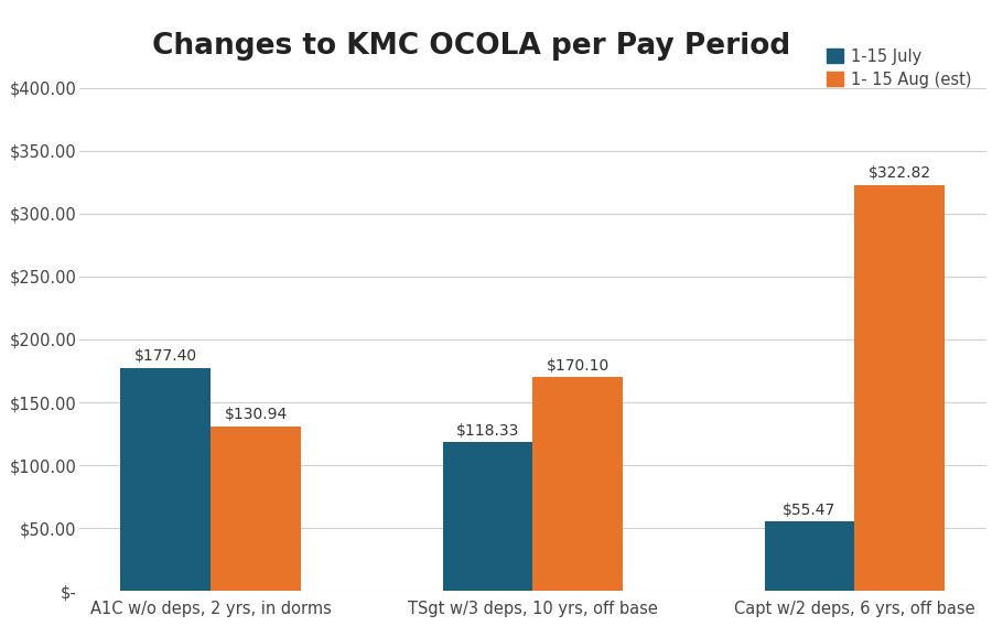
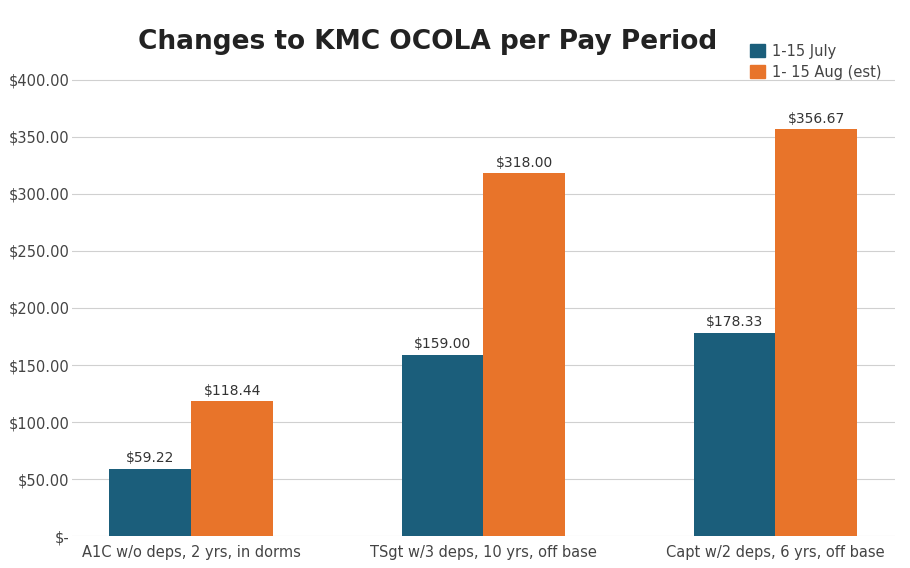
1-15 July/A1C w/o deps, 2 yrs, in dorms: $177.40 -> $59.22
1- 15 Aug (est)/A1C w/o deps, 2 yrs, in dorms: $130.94 -> $118.44
1-15 July/TSgt w/3 deps, 10 yrs, off base: $118.33 -> $159.00
1- 15 Aug (est)/TSgt w/3 deps, 10 yrs, off base: $170.10 -> $318.00
1-15 July/Capt w/2 deps, 6 yrs, off base: $55.47 -> $178.33
1- 15 Aug (est)/Capt w/2 deps, 6 yrs, off base: $322.82 -> $356.67
